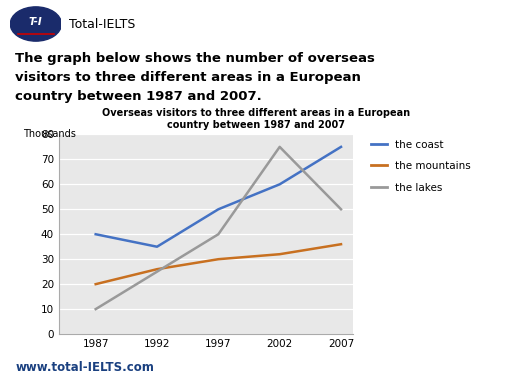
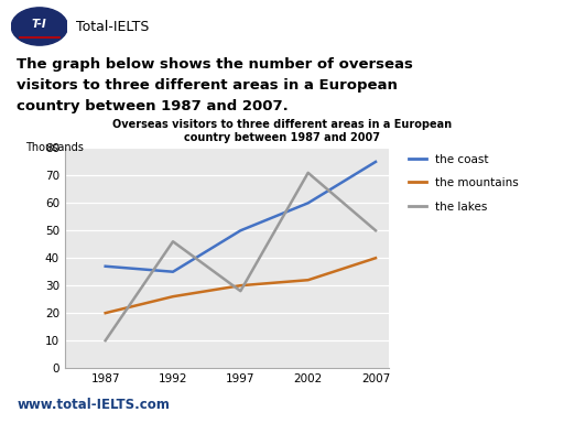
the coast/1987: 40 -> 37
the lakes/1992: 25 -> 46
the lakes/1997: 40 -> 28
the lakes/2002: 75 -> 71
the mountains/2007: 36 -> 40
